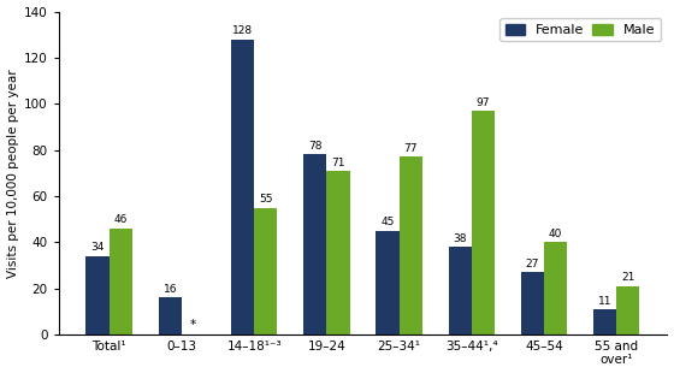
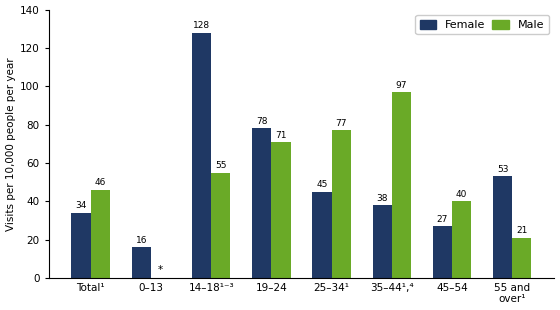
Female/55 and over¹: 11 -> 53
